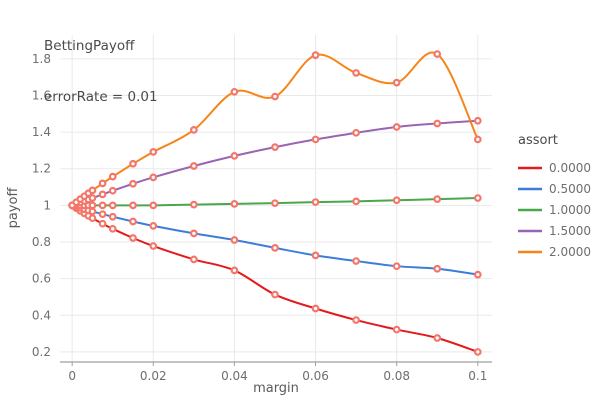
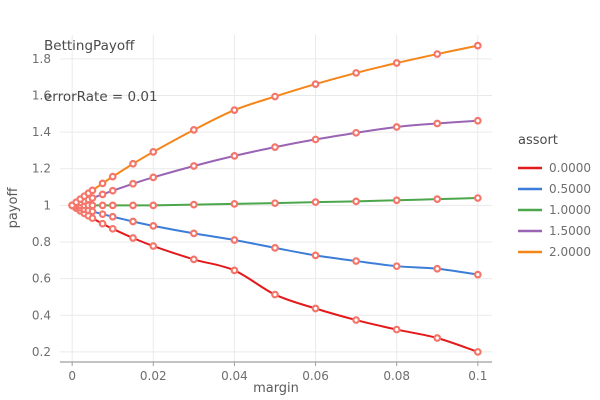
2.0000/0.04: 1.62 -> 1.52
2.0000/0.06: 1.82 -> 1.66
2.0000/0.08: 1.67 -> 1.78
2.0000/0.1: 1.36 -> 1.87
